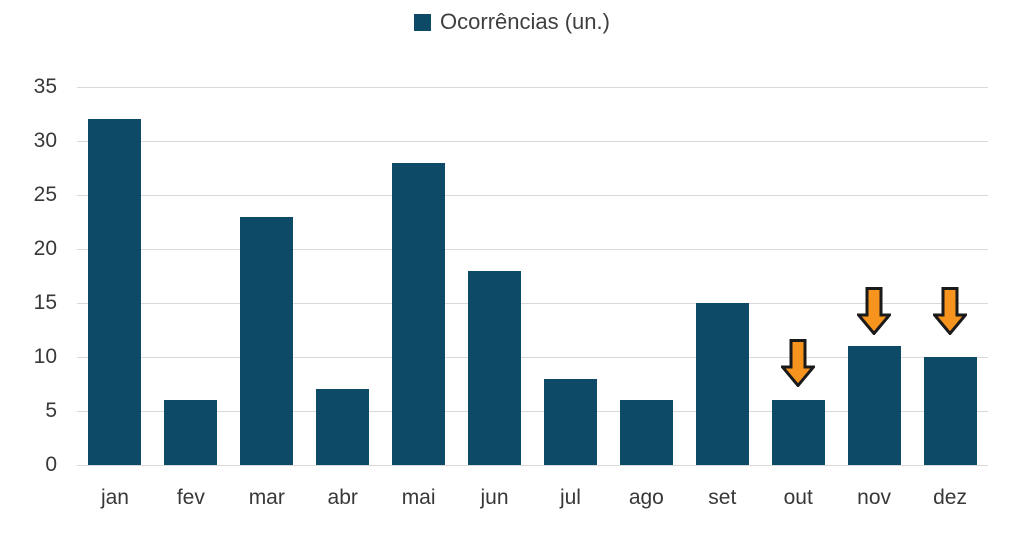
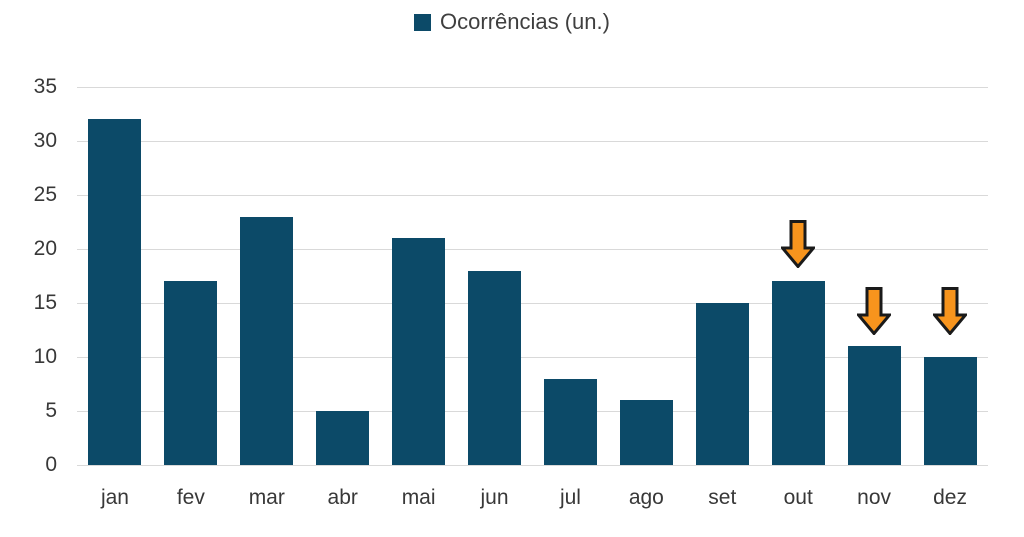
fev: 6 -> 17
abr: 7 -> 5
mai: 28 -> 21
out: 6 -> 17
